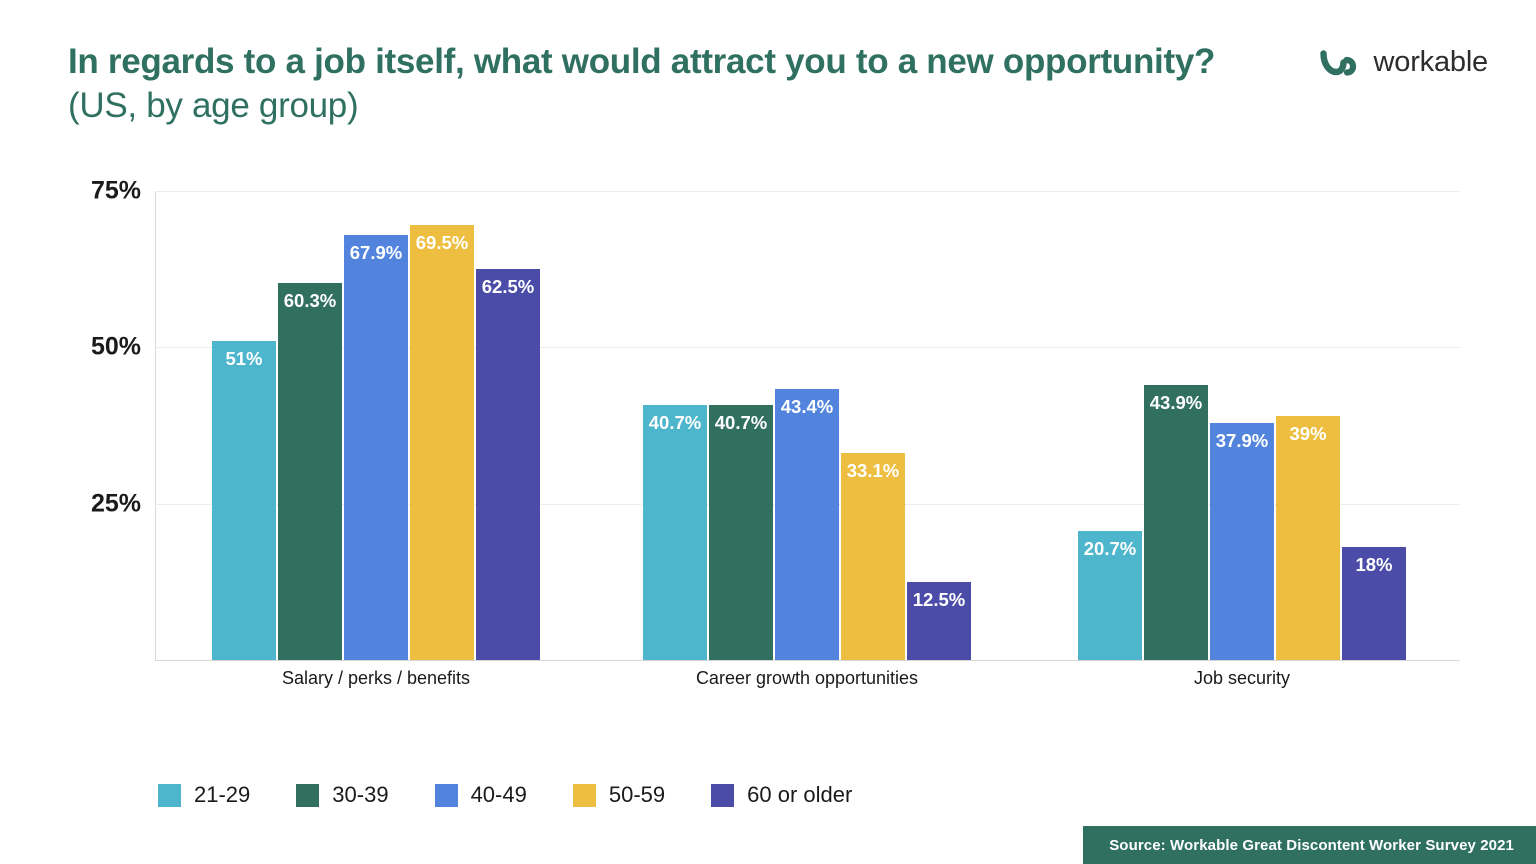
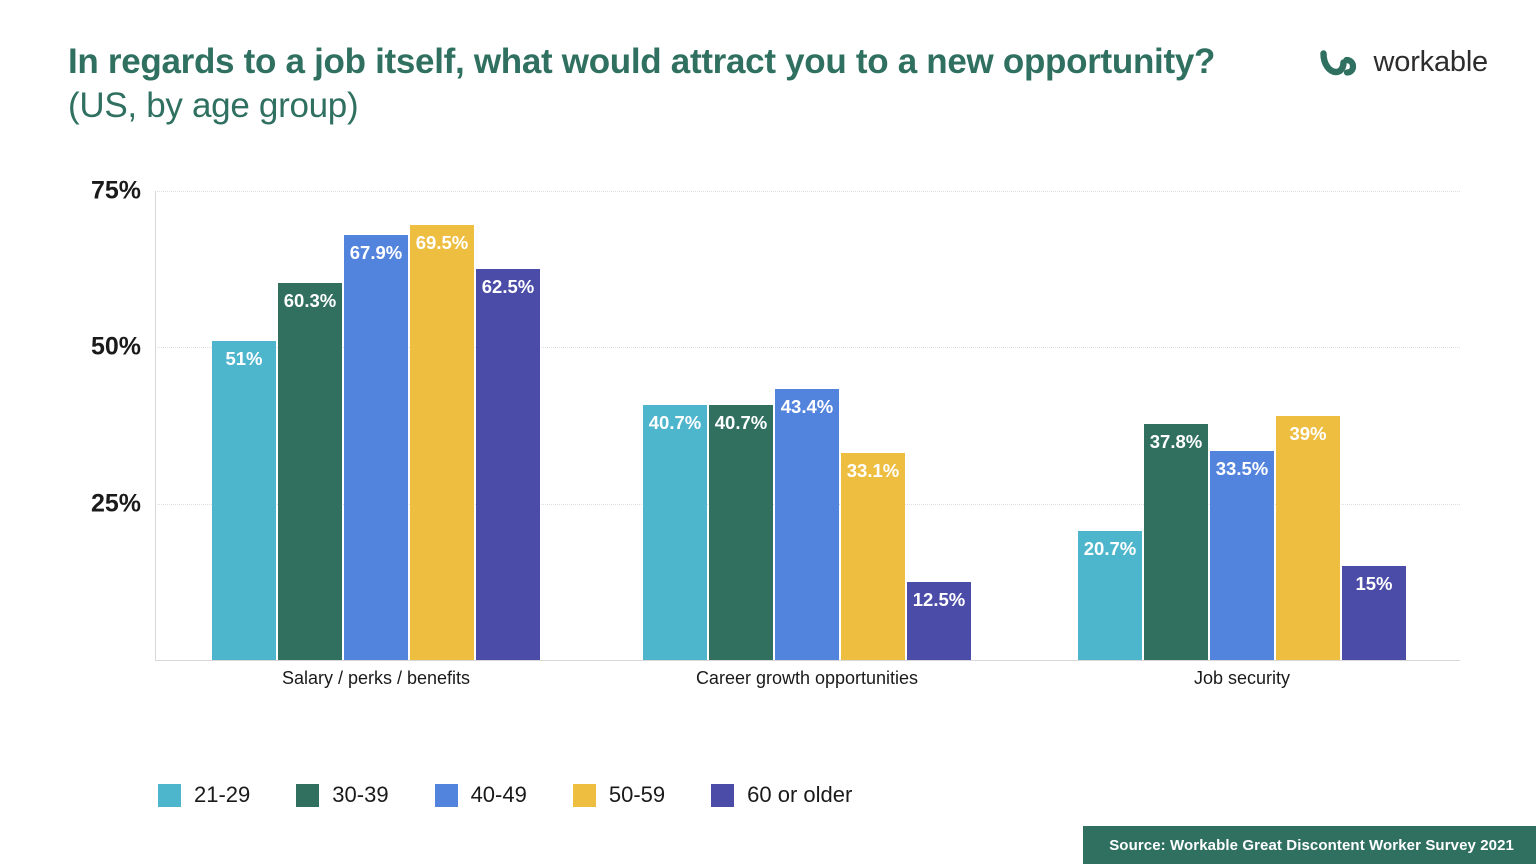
30-39/Job security: 43.9% -> 37.8%
40-49/Job security: 37.9% -> 33.5%
60 or older/Job security: 18% -> 15%
